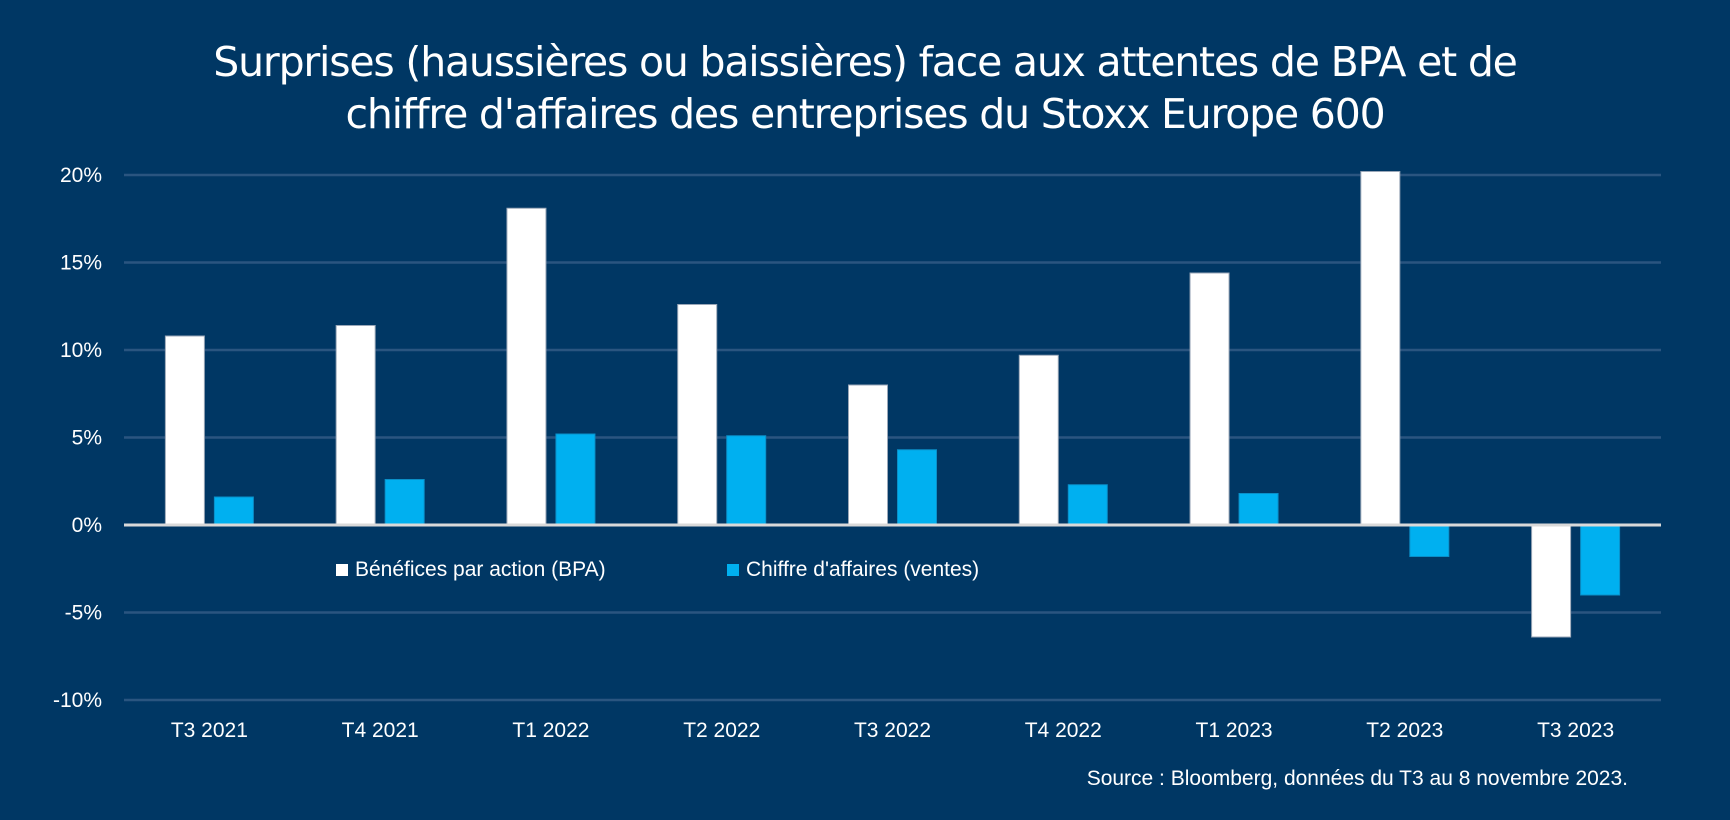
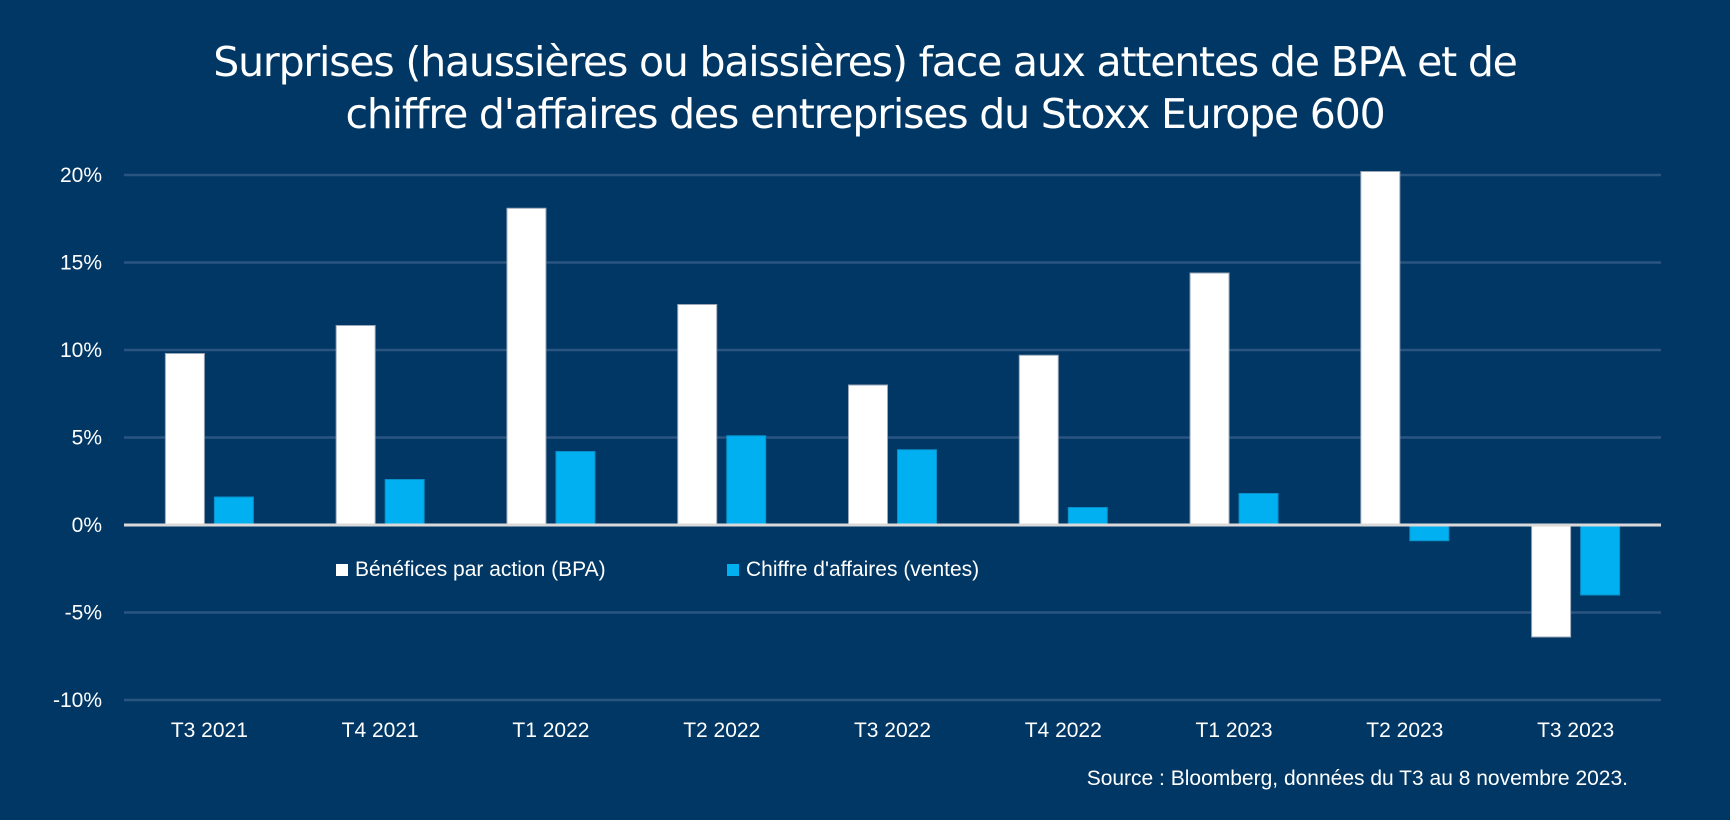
Bénéfices par action (BPA)/T3 2021: 10.8% -> 9.8%
Chiffre d'affaires (ventes)/T1 2022: 5.2% -> 4.2%
Chiffre d'affaires (ventes)/T4 2022: 2.3% -> 1.0%
Chiffre d'affaires (ventes)/T2 2023: -1.8% -> -0.9%
